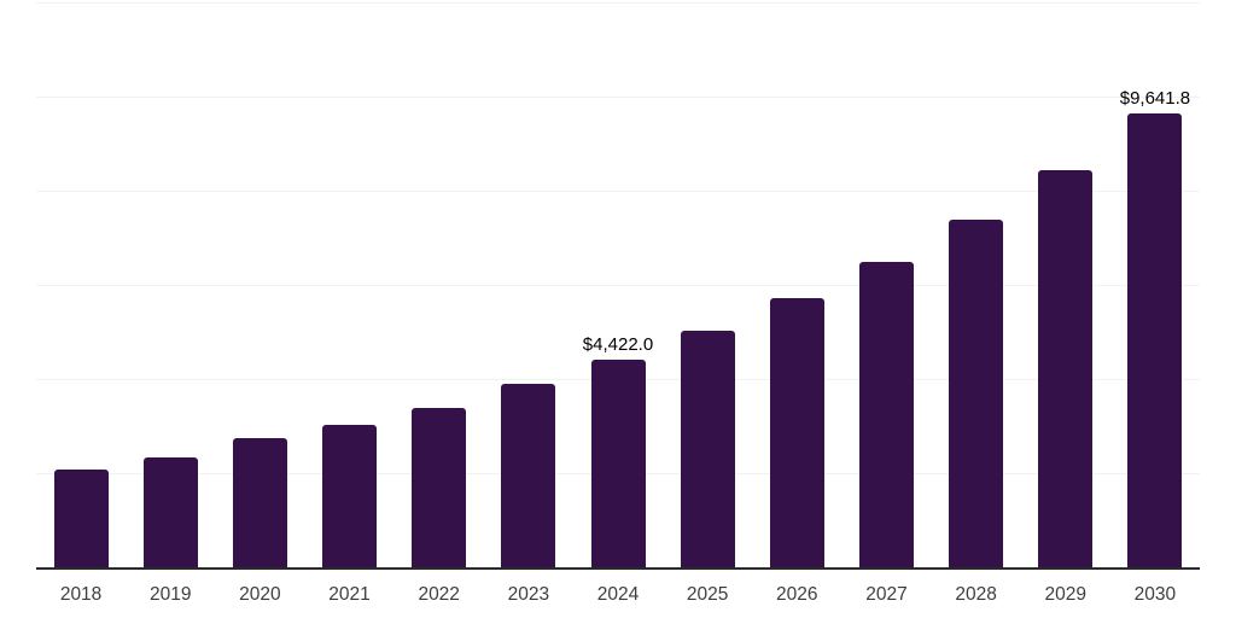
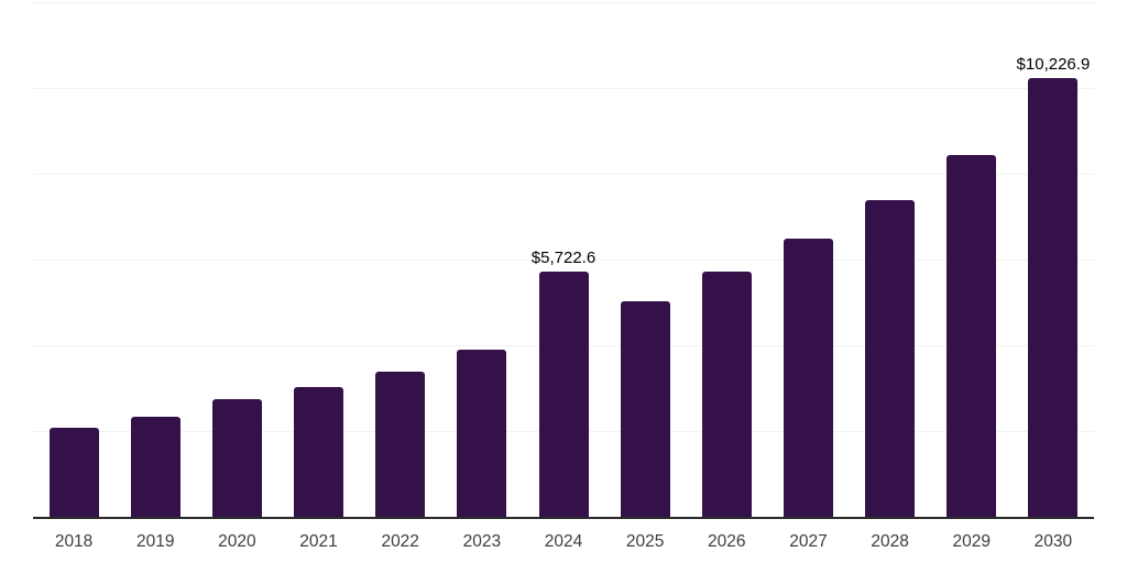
2024: $4,422.0 -> $5,722.6
2030: $9,641.8 -> $10,226.9
